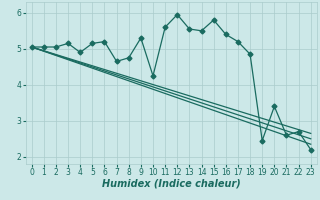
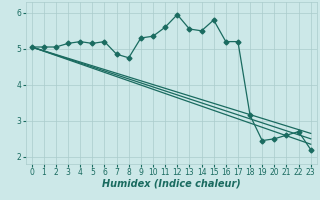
4: 4.90 -> 5.20
7: 4.65 -> 4.85
10: 4.25 -> 5.35
16: 5.40 -> 5.20
18: 4.85 -> 3.15
20: 3.40 -> 2.50
